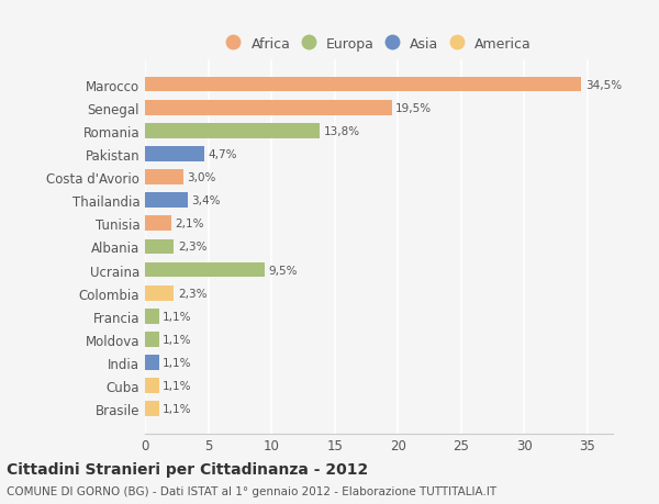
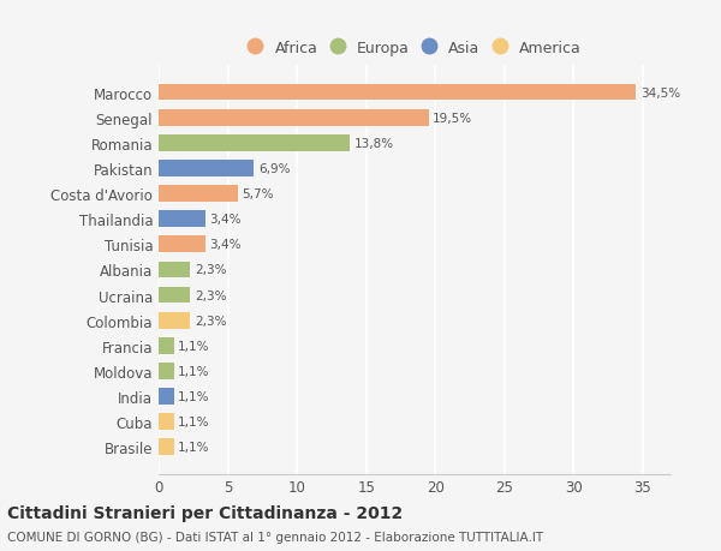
Pakistan: 4,7% -> 6,9%
Costa d'Avorio: 3,0% -> 5,7%
Tunisia: 2,1% -> 3,4%
Ucraina: 9,5% -> 2,3%
